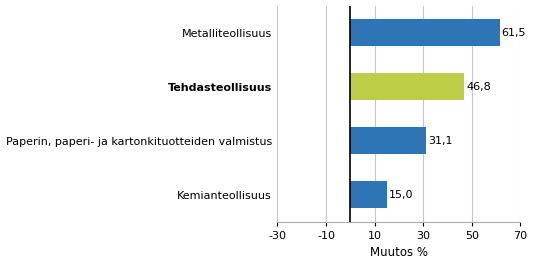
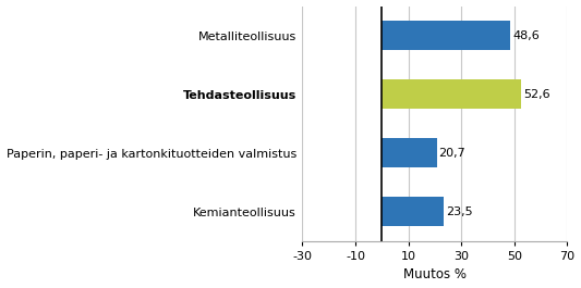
Metalliteollisuus: 61,5 -> 48,6
Tehdasteollisuus: 46,8 -> 52,6
Paperin, paperi- ja kartonkituotteiden valmistus: 31,1 -> 20,7
Kemianteollisuus: 15,0 -> 23,5
